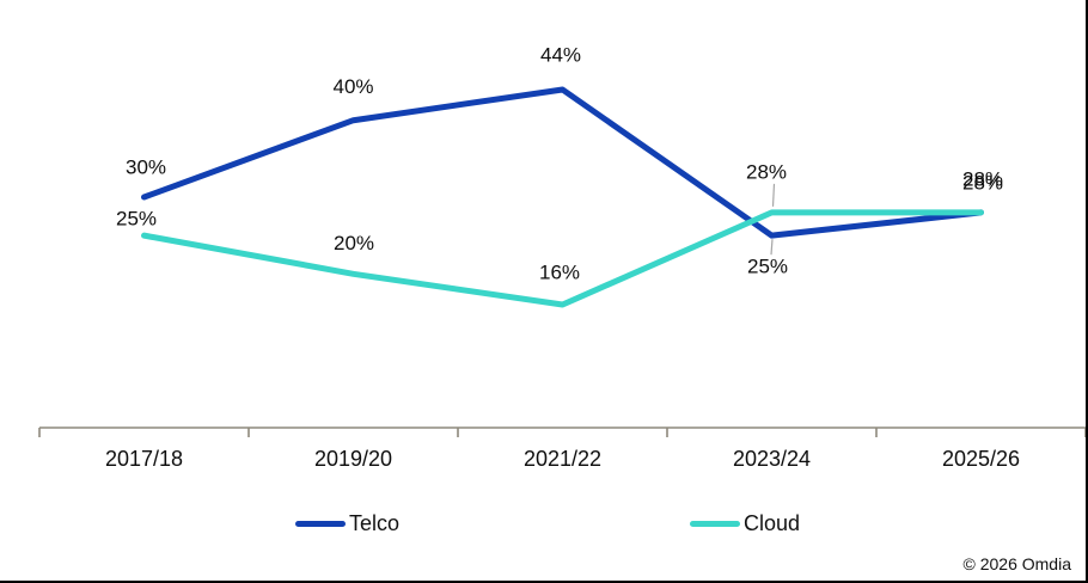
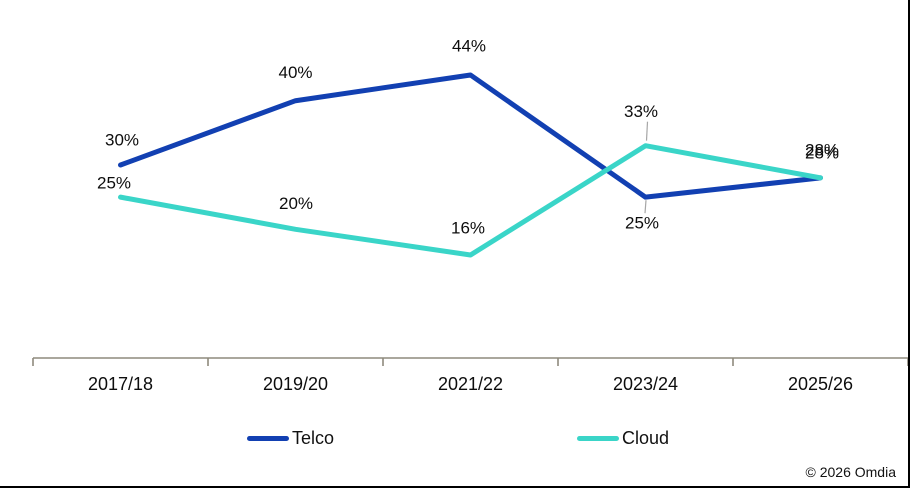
Cloud/2023/24: 28% -> 33%
